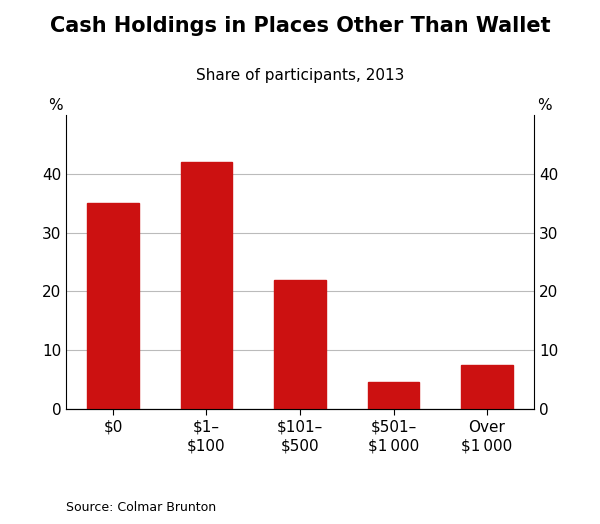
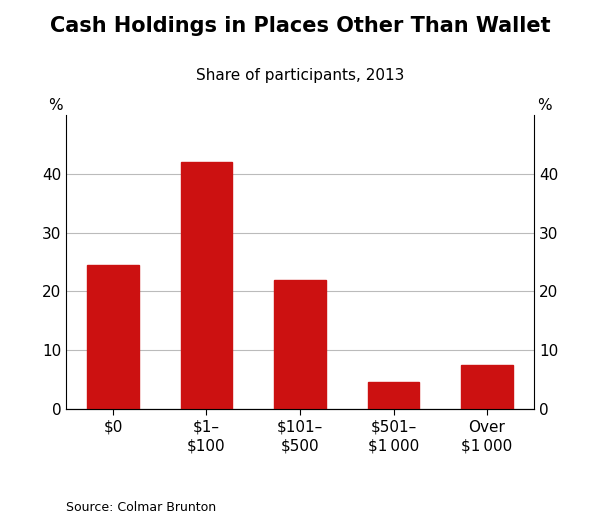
$0: 35.0 -> 24.5
